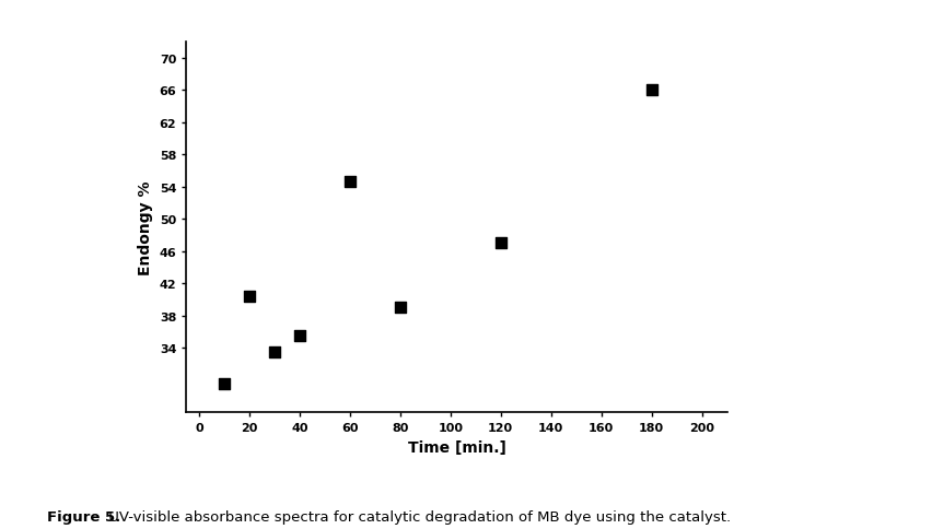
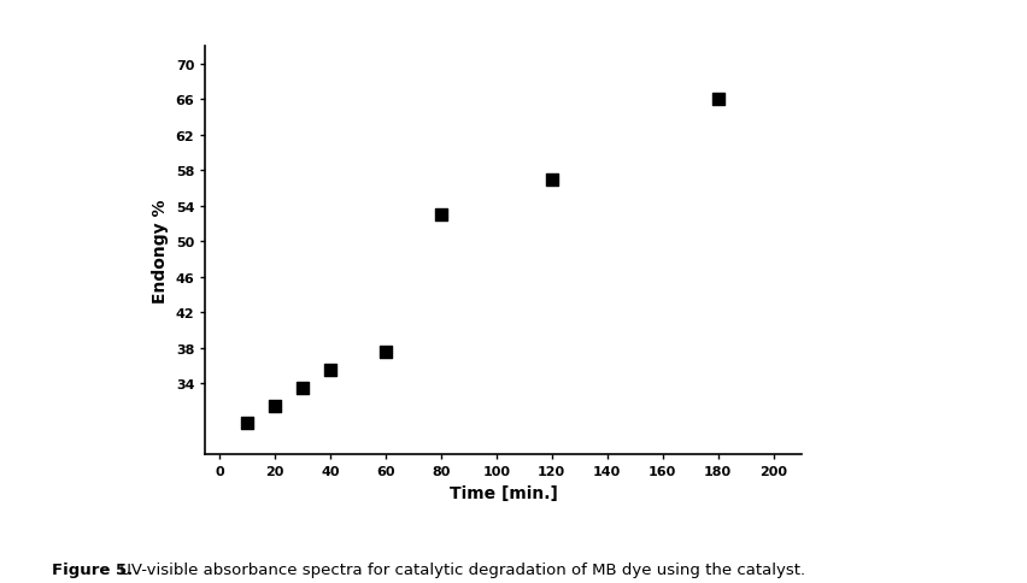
20: 40.4 -> 31.5
60: 54.6 -> 37.5
80: 39.0 -> 53.0
120: 47.0 -> 57.0
